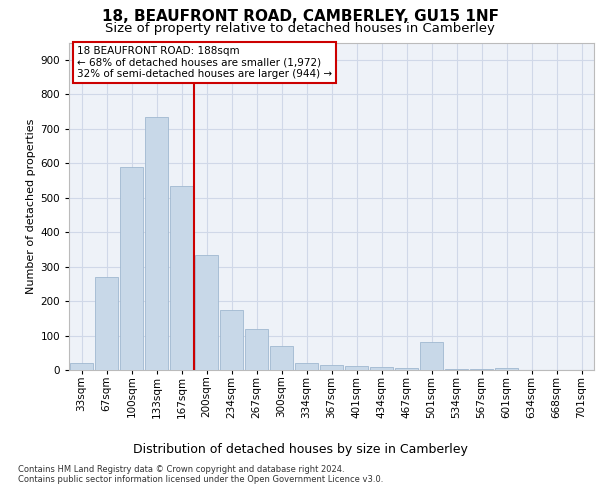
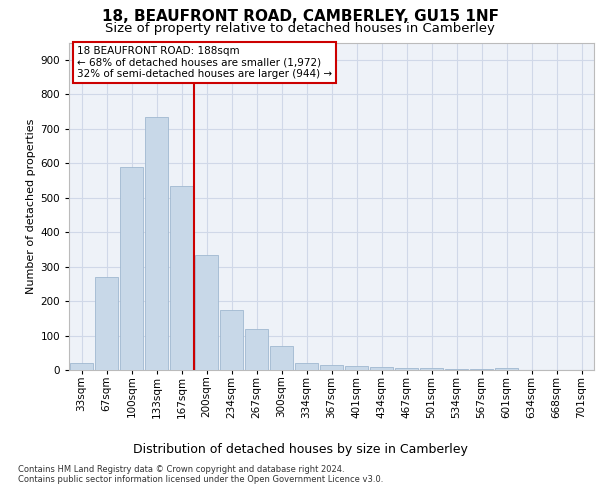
501sqm: 80 -> 5
